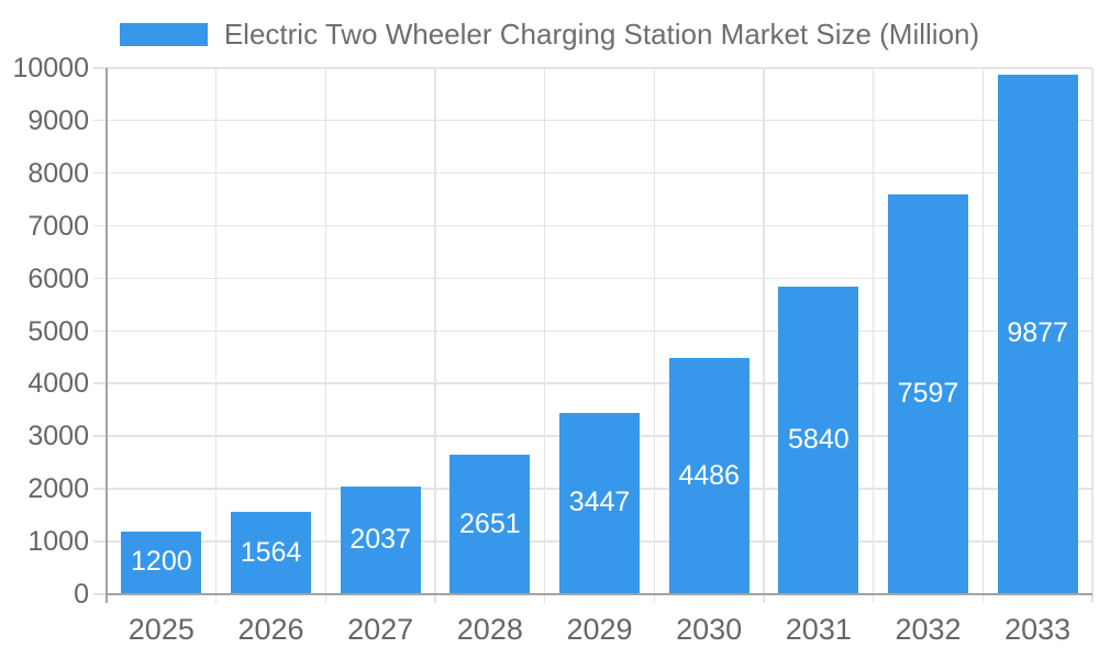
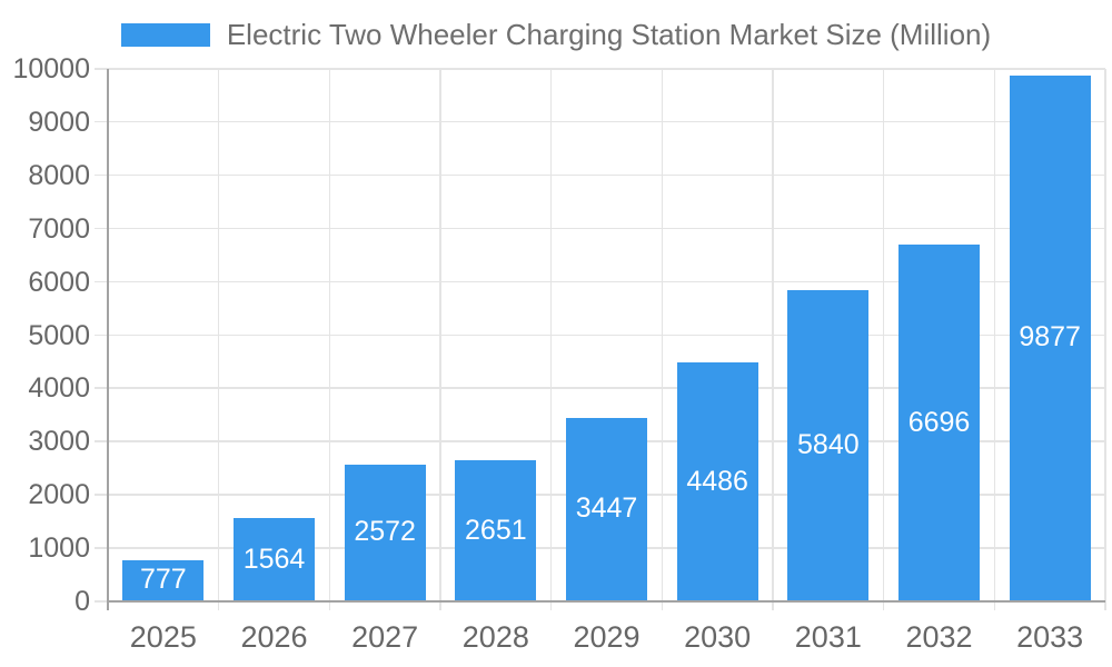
2025: 1200 -> 777
2027: 2037 -> 2572
2032: 7597 -> 6696
